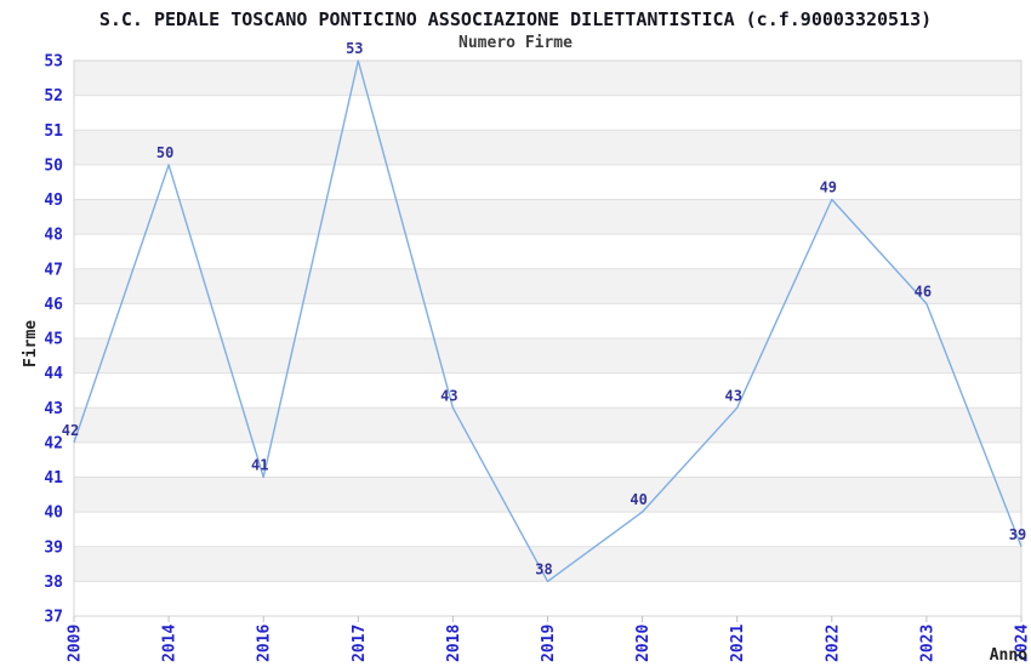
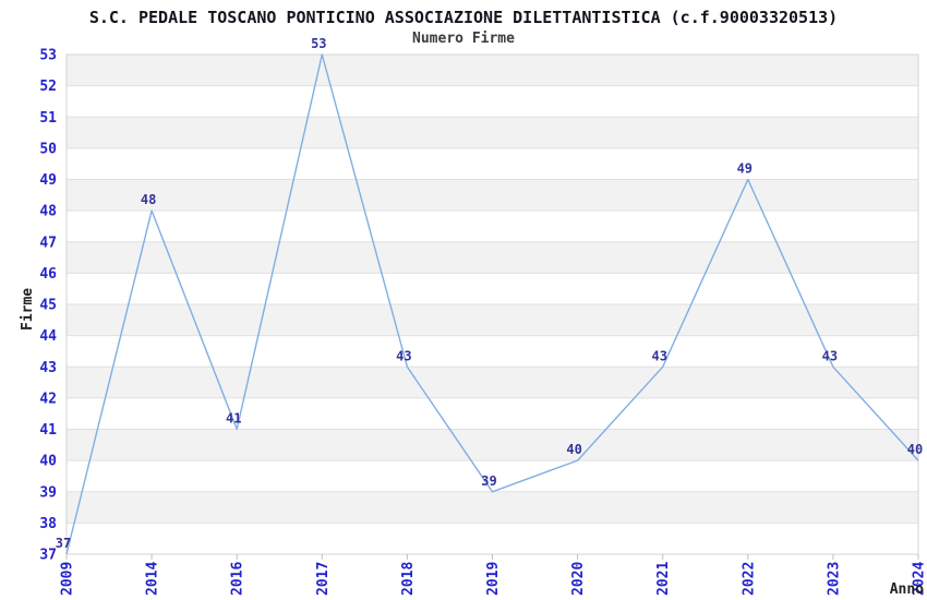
2009: 42 -> 37
2014: 50 -> 48
2019: 38 -> 39
2023: 46 -> 43
2024: 39 -> 40
